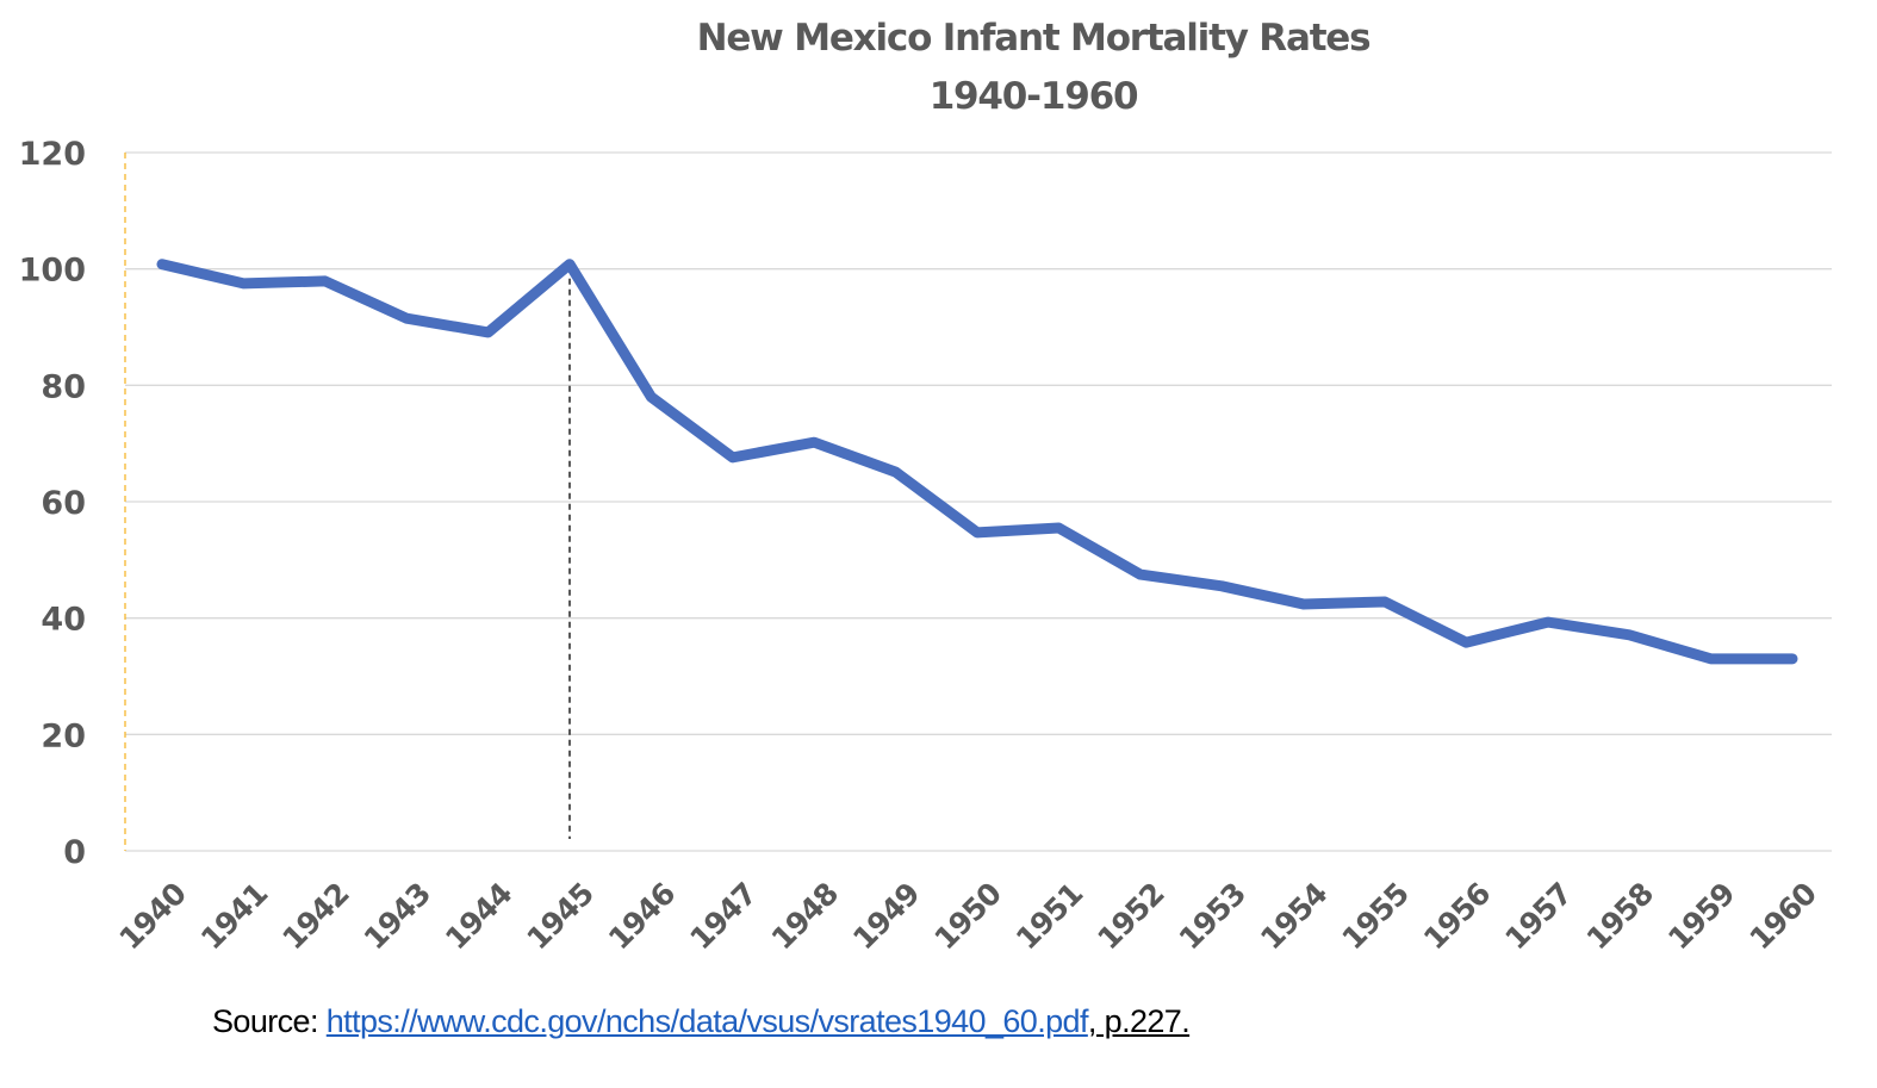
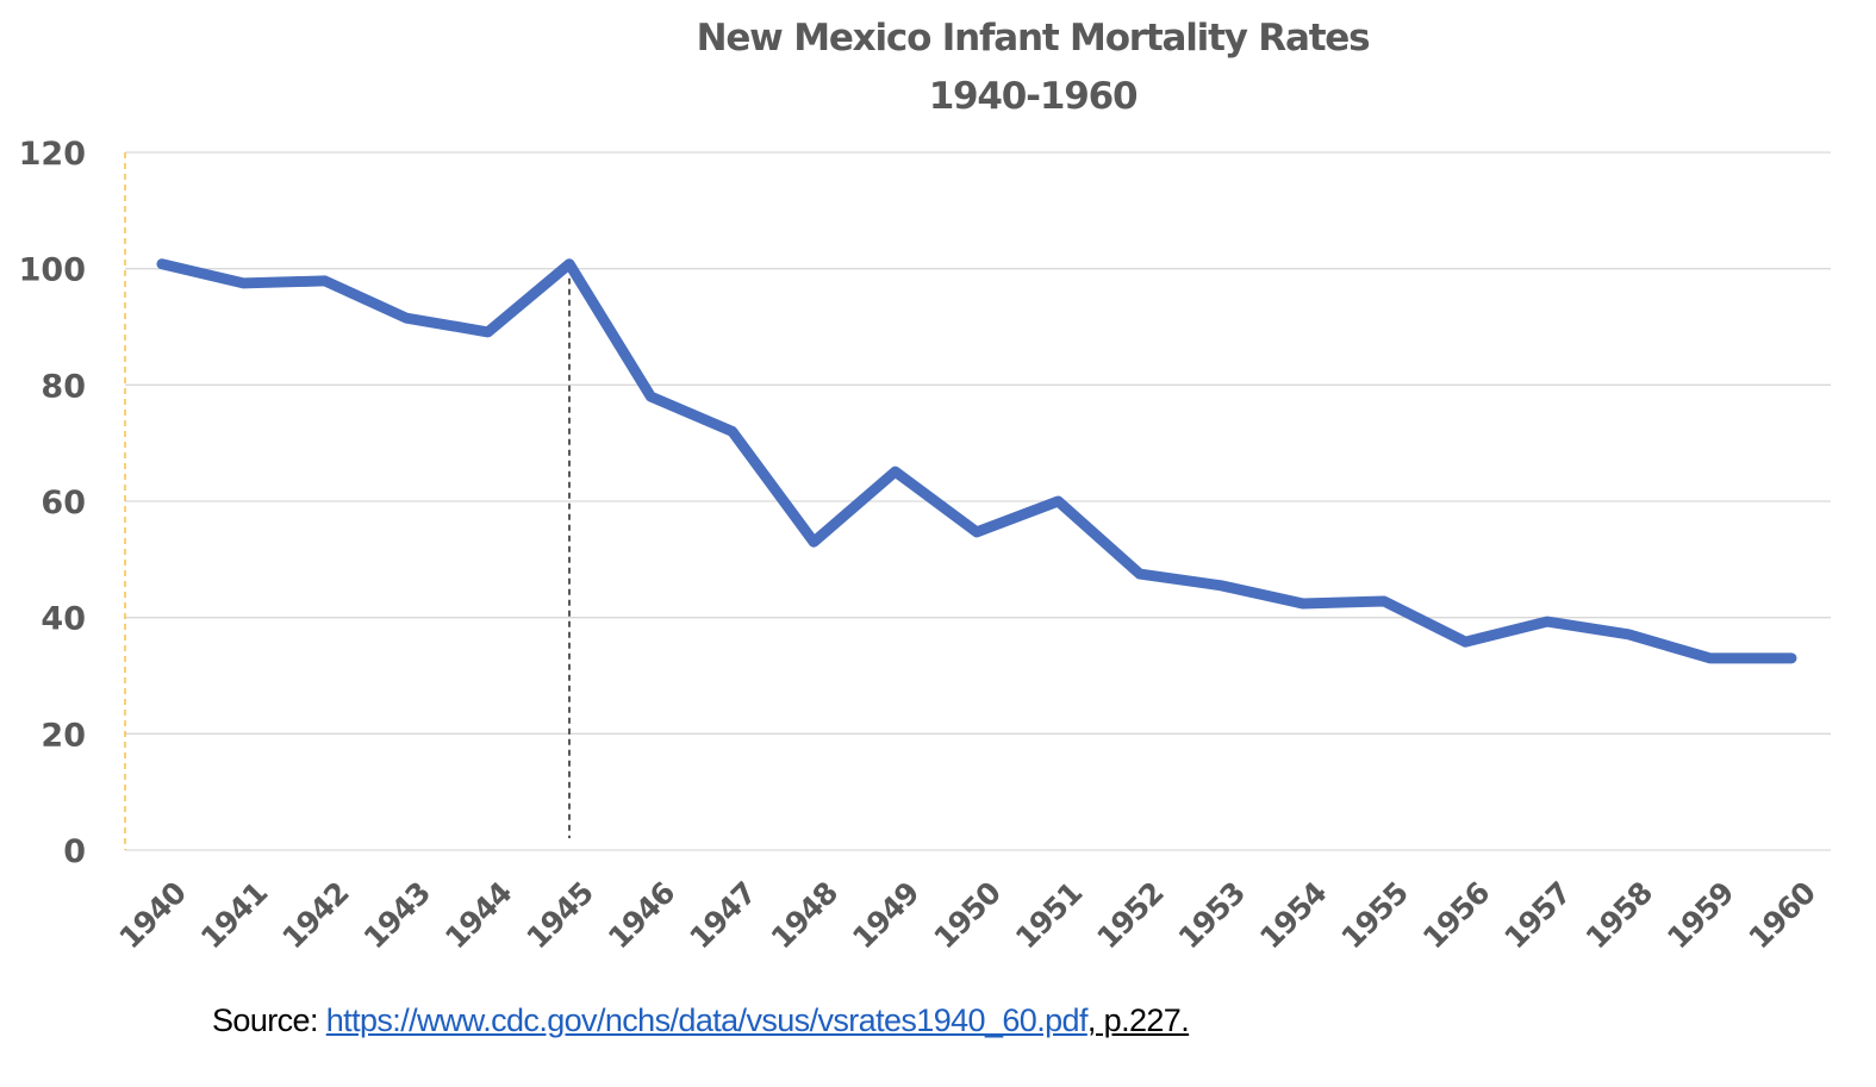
1947: 68 -> 72
1948: 70 -> 53
1951: 56 -> 60
